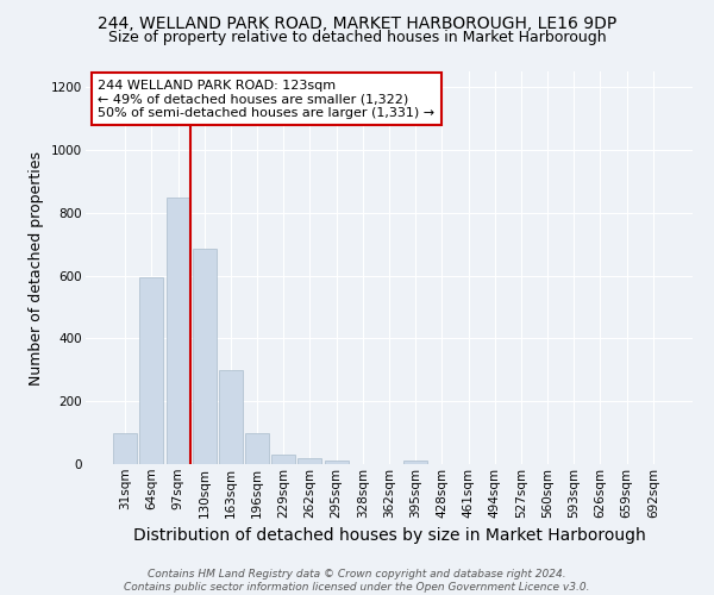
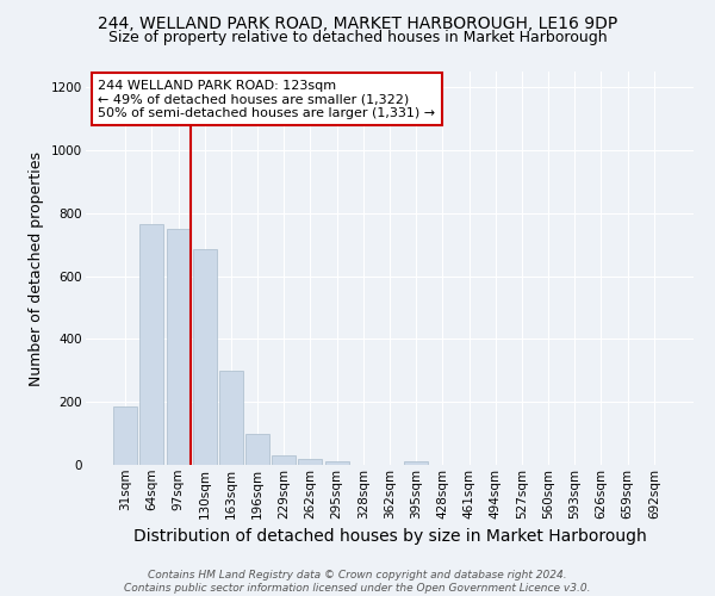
31sqm: 100 -> 185
64sqm: 595 -> 765
97sqm: 850 -> 750
